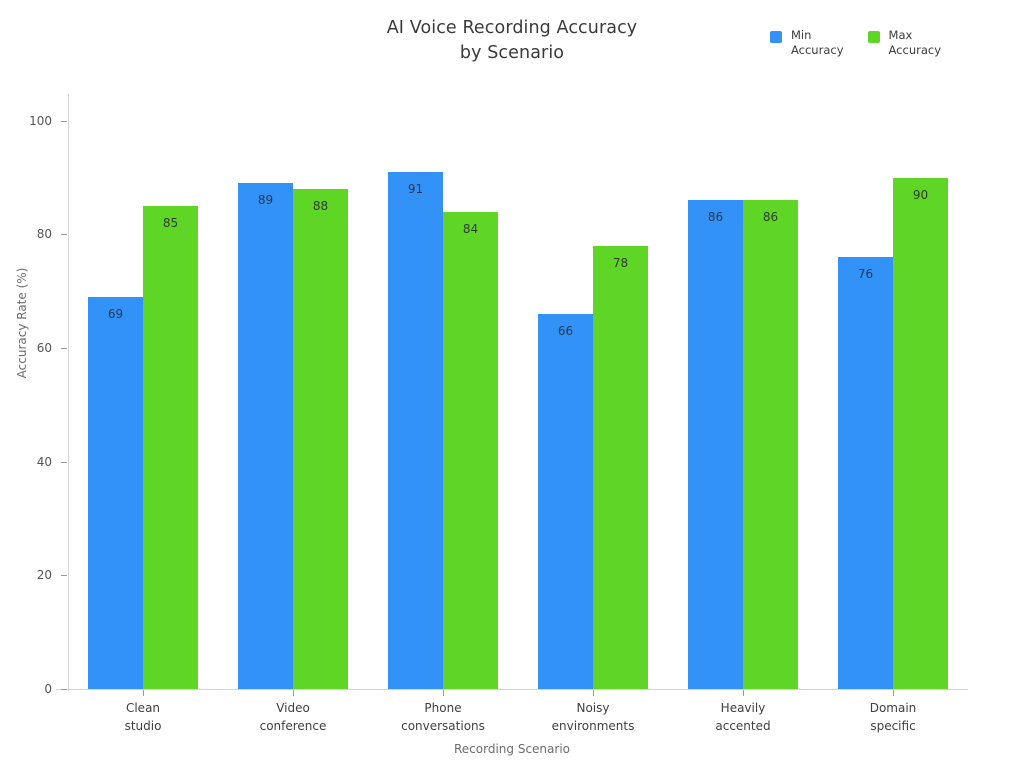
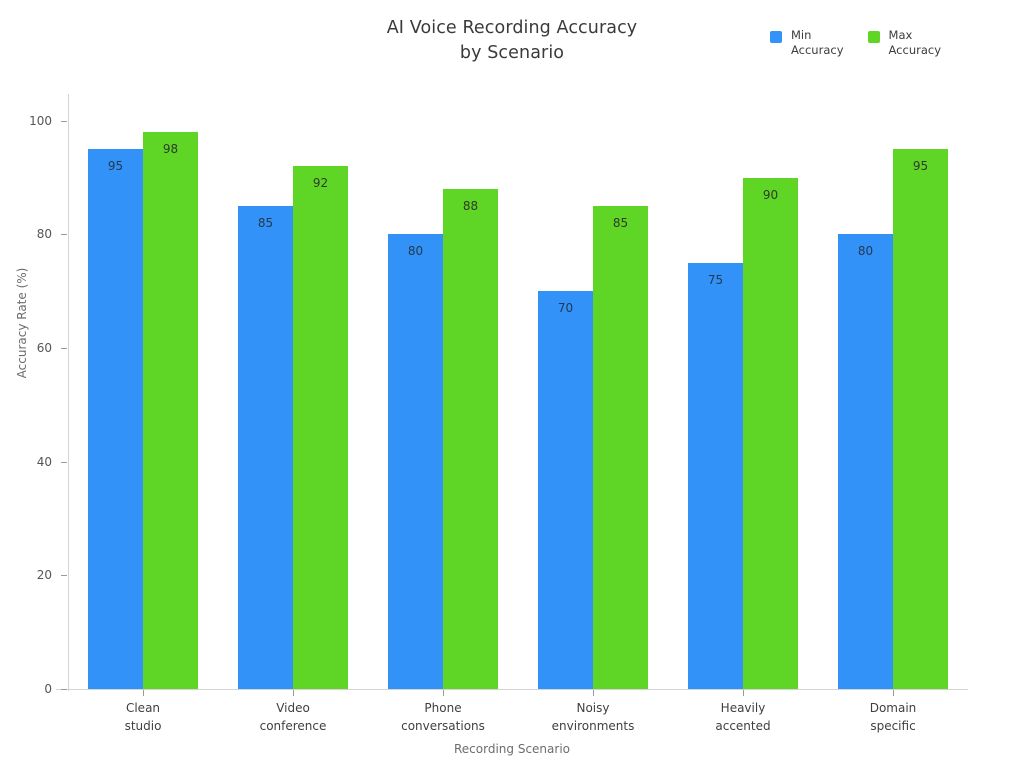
Min Accuracy/Clean studio: 69 -> 95
Max Accuracy/Clean studio: 85 -> 98
Min Accuracy/Video conference: 89 -> 85
Max Accuracy/Video conference: 88 -> 92
Min Accuracy/Phone conversations: 91 -> 80
Max Accuracy/Phone conversations: 84 -> 88
Min Accuracy/Noisy environments: 66 -> 70
Max Accuracy/Noisy environments: 78 -> 85
Min Accuracy/Heavily accented: 86 -> 75
Max Accuracy/Heavily accented: 86 -> 90
Min Accuracy/Domain specific: 76 -> 80
Max Accuracy/Domain specific: 90 -> 95
